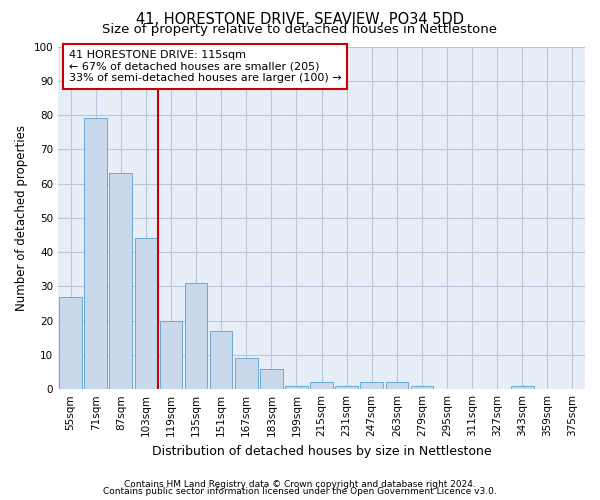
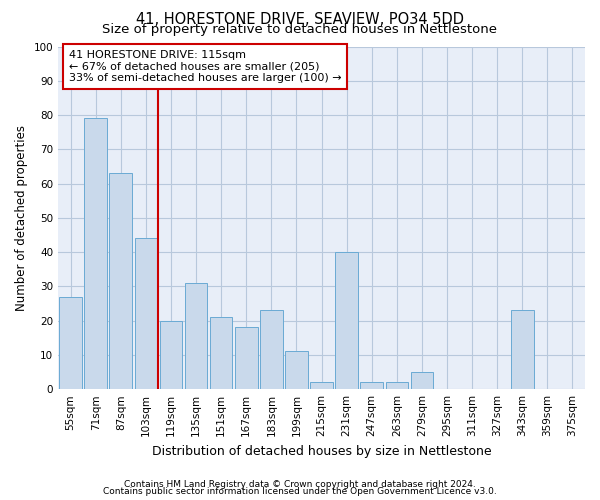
151sqm: 17 -> 21
167sqm: 9 -> 18
183sqm: 6 -> 23
199sqm: 1 -> 11
231sqm: 1 -> 40
279sqm: 1 -> 5
343sqm: 1 -> 23
